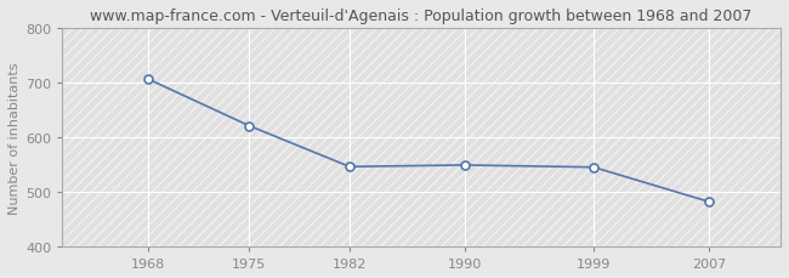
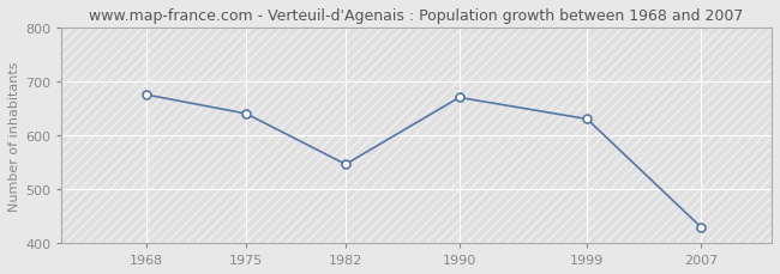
1968: 706 -> 675
1975: 621 -> 640
1990: 549 -> 670
1999: 545 -> 630
2007: 482 -> 430
